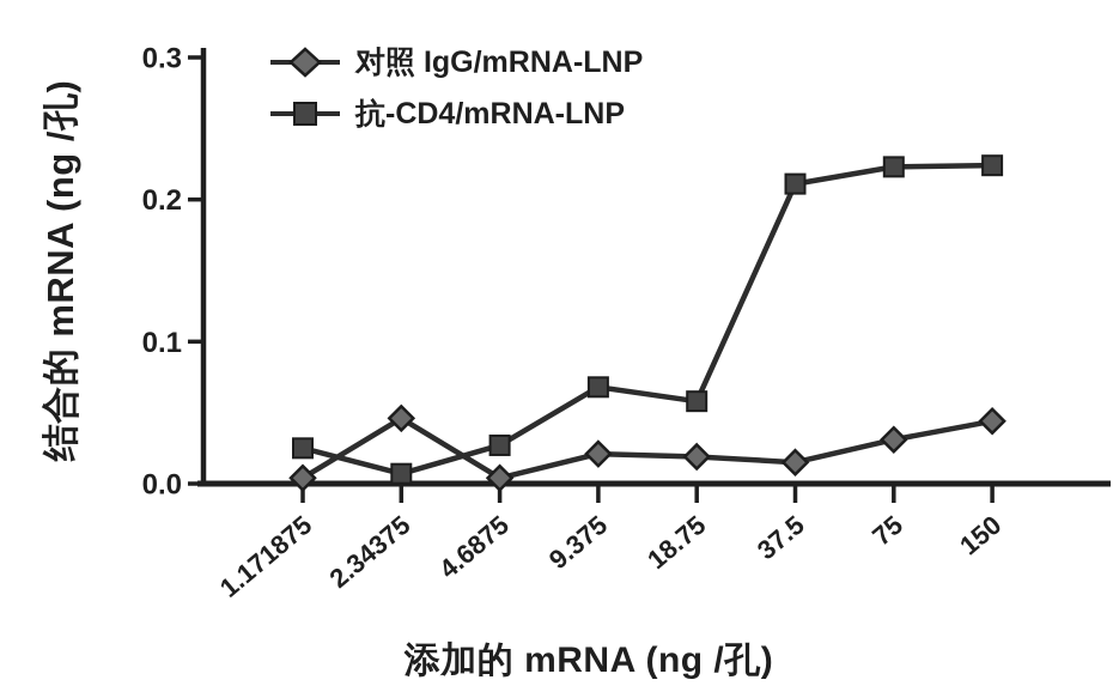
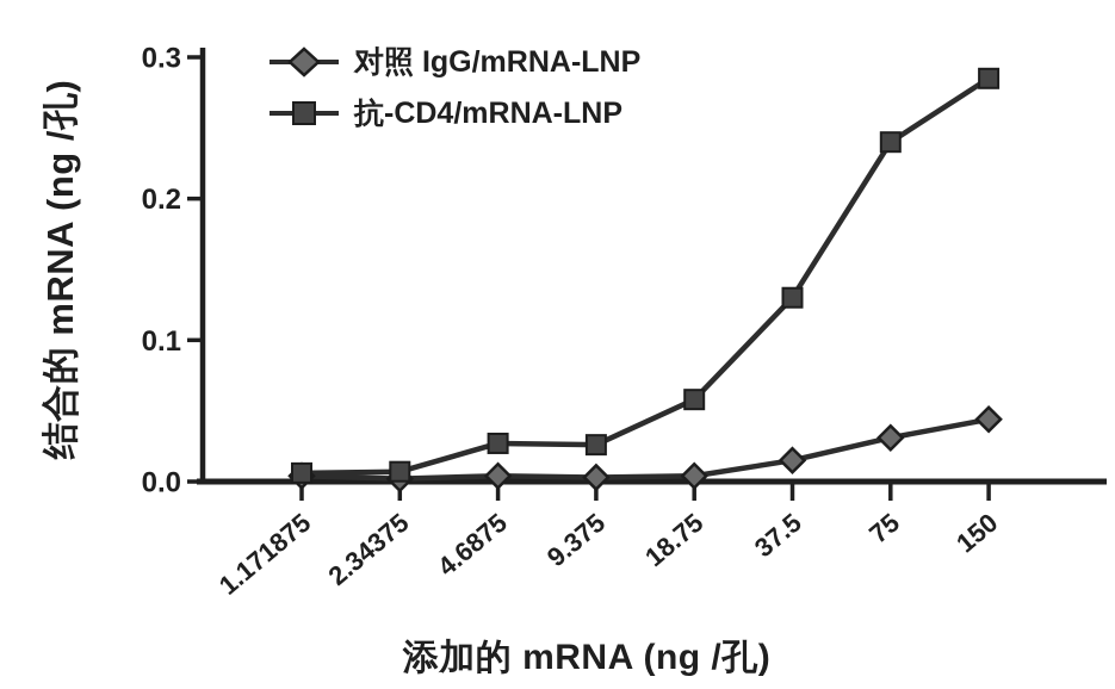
抗-CD4/mRNA-LNP/1.171875: 0.025 -> 0.006
对照 IgG/mRNA-LNP/2.34375: 0.046 -> 0.002
对照 IgG/mRNA-LNP/9.375: 0.021 -> 0.003
抗-CD4/mRNA-LNP/9.375: 0.068 -> 0.026
对照 IgG/mRNA-LNP/18.75: 0.019 -> 0.004
抗-CD4/mRNA-LNP/37.5: 0.211 -> 0.130
抗-CD4/mRNA-LNP/75: 0.223 -> 0.240
抗-CD4/mRNA-LNP/150: 0.224 -> 0.285
